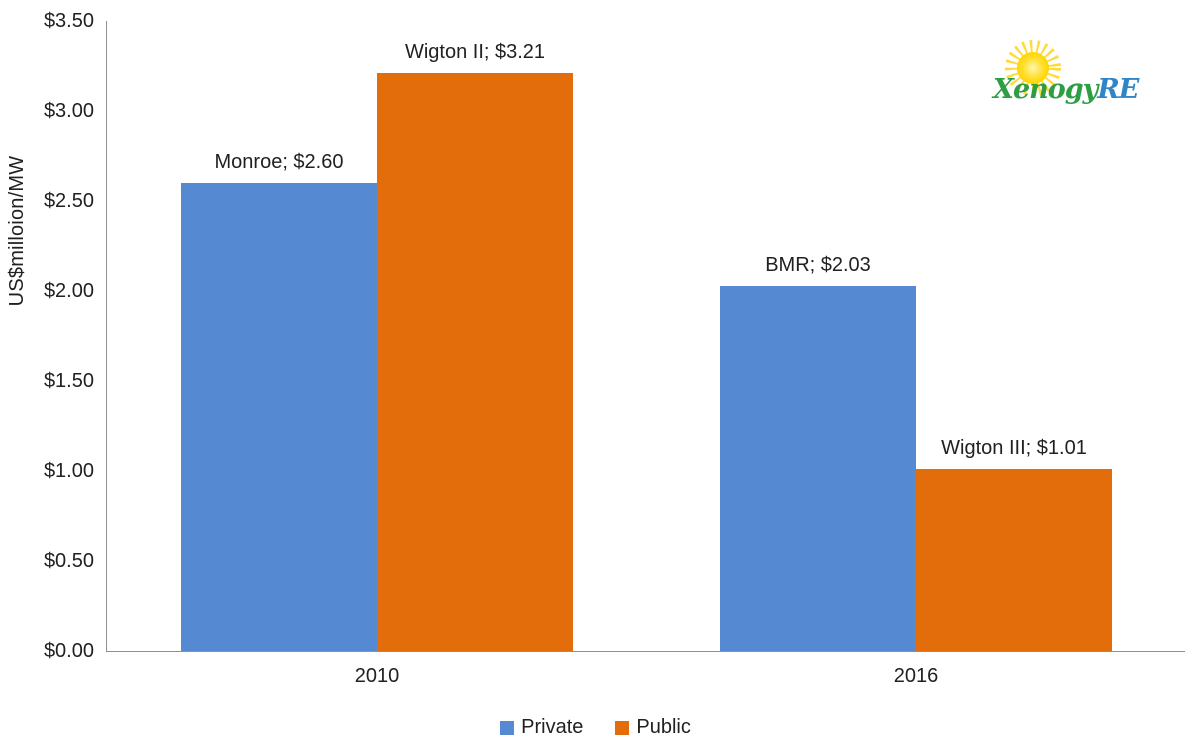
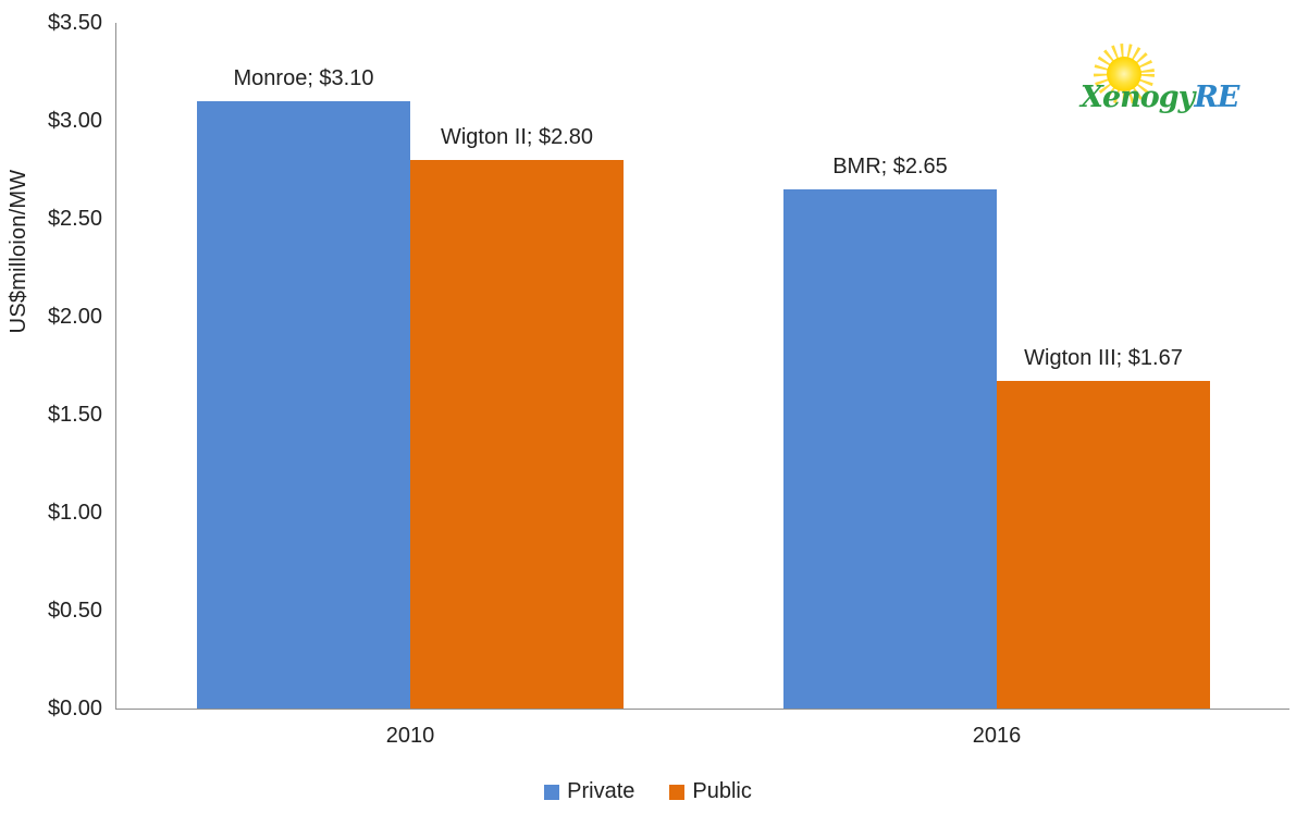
Private/2010: $2.60 -> $3.10
Public/2010: $3.21 -> $2.80
Private/2016: $2.03 -> $2.65
Public/2016: $1.01 -> $1.67
